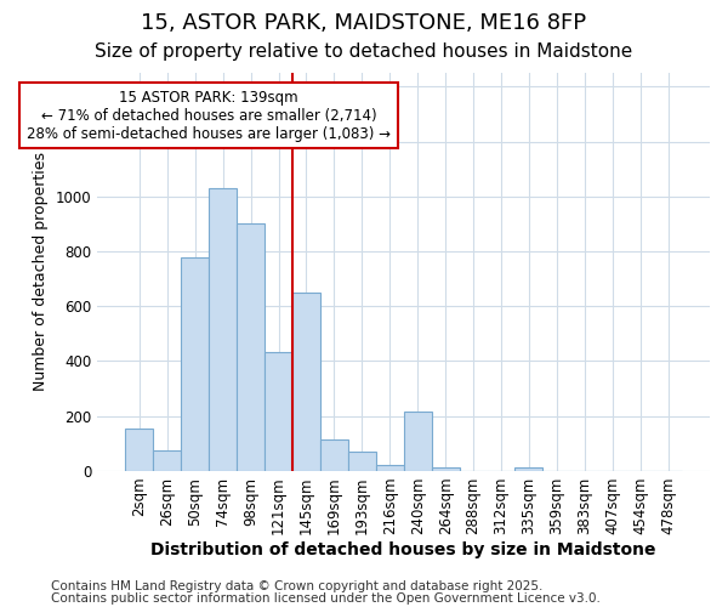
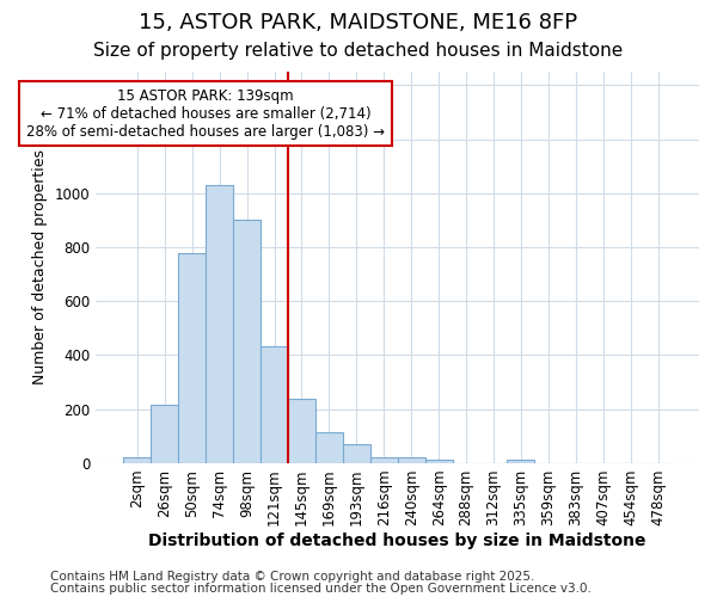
2sqm: 155 -> 20
26sqm: 75 -> 215
145sqm: 650 -> 240
240sqm: 215 -> 20
